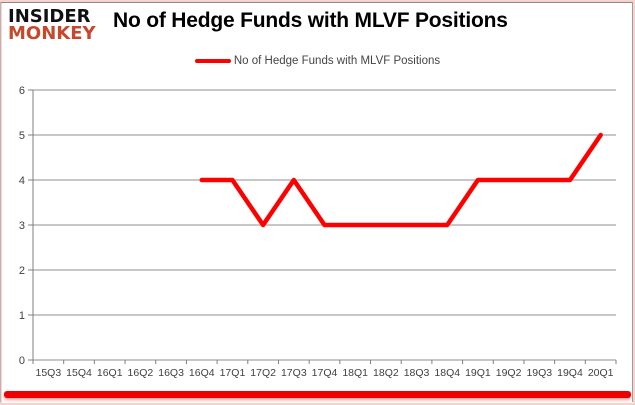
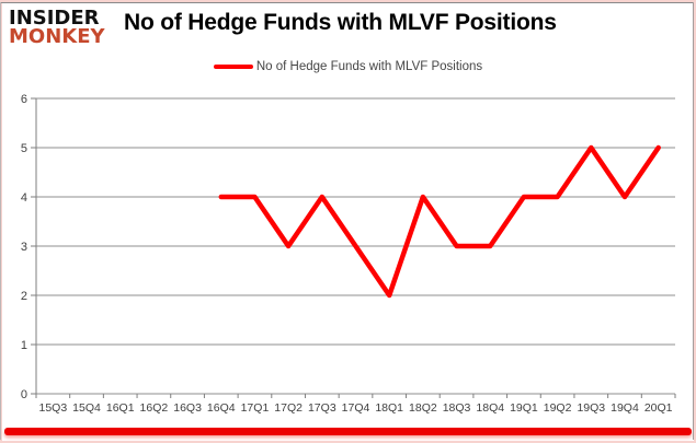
18Q1: 3 -> 2
18Q2: 3 -> 4
19Q3: 4 -> 5
